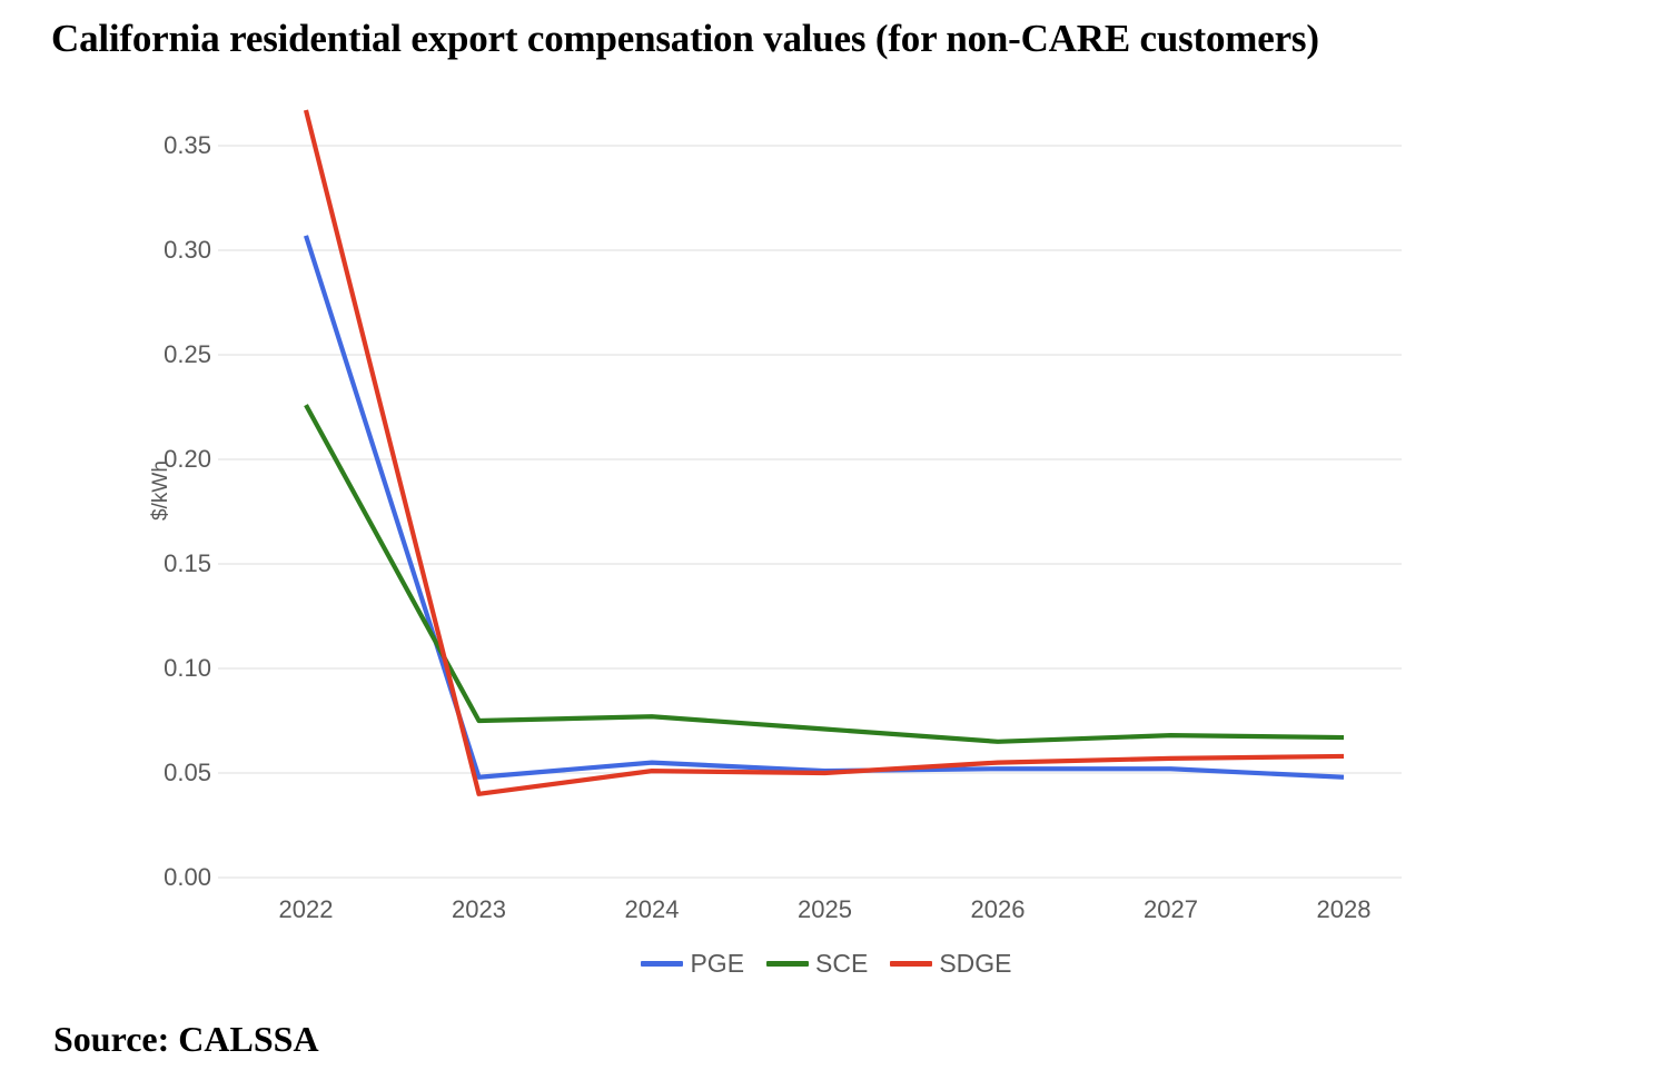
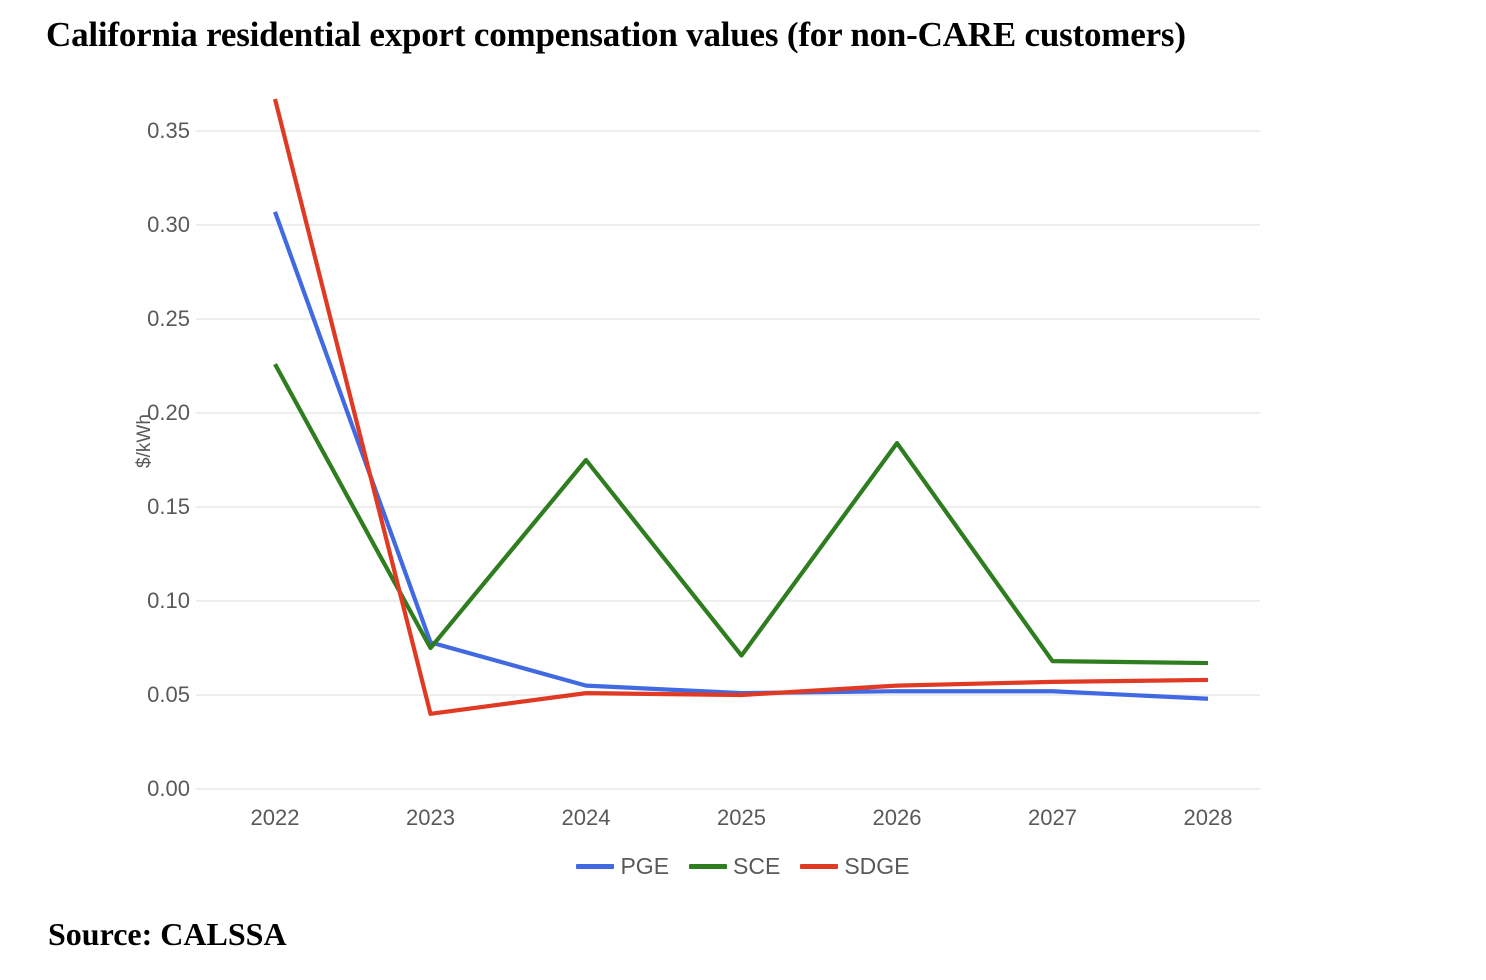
PGE/2023: 0.048 -> 0.078
SCE/2024: 0.077 -> 0.175
SCE/2026: 0.065 -> 0.184
